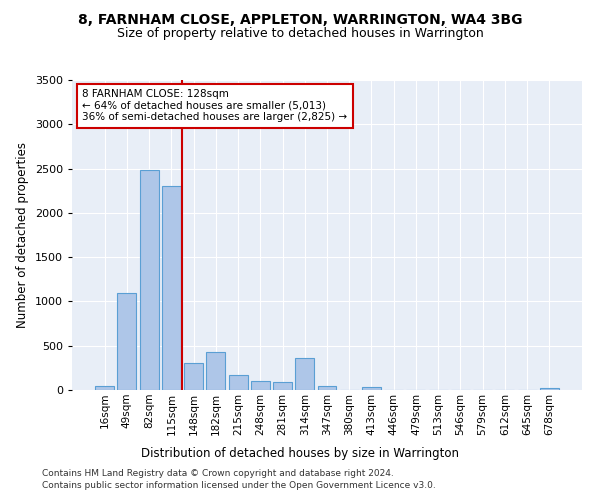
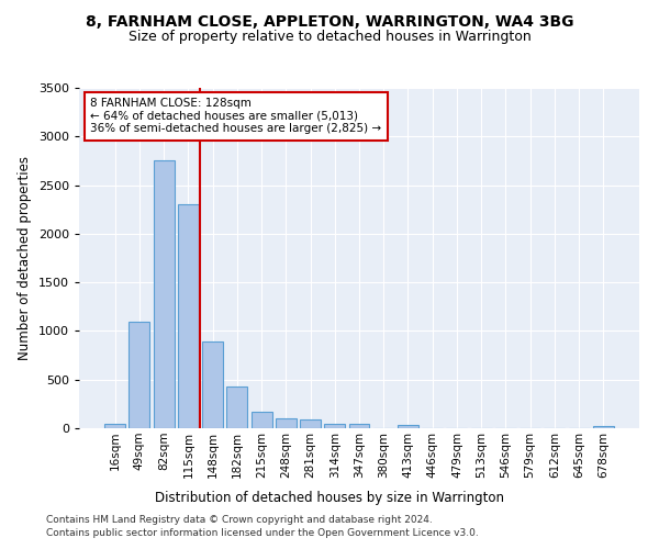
82sqm: 2480 -> 2750
148sqm: 300 -> 890
314sqm: 360 -> 50
